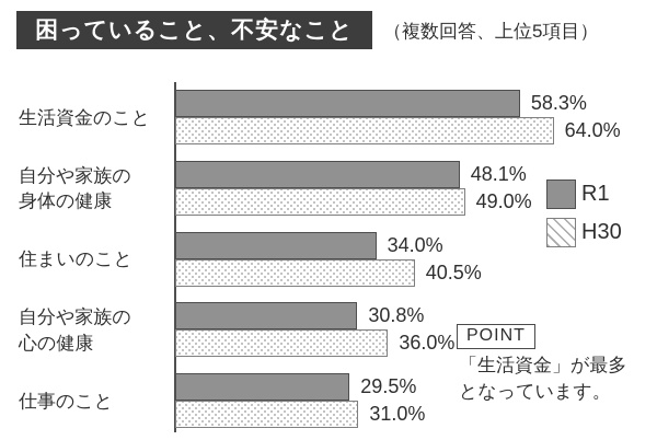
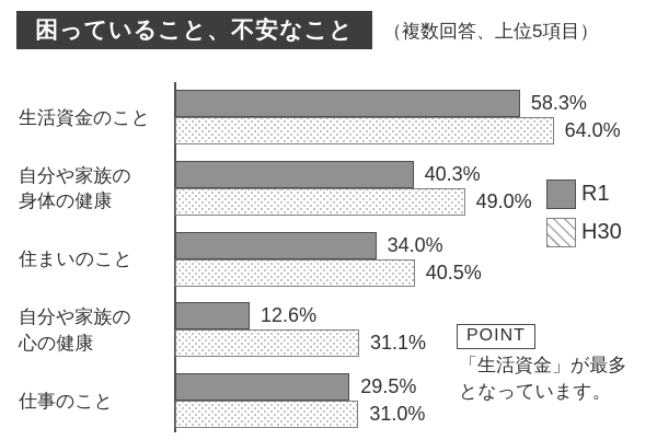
R1/自分や家族の 身体の健康: 48.1% -> 40.3%
R1/自分や家族の 心の健康: 30.8% -> 12.6%
H30/自分や家族の 心の健康: 36.0% -> 31.1%
